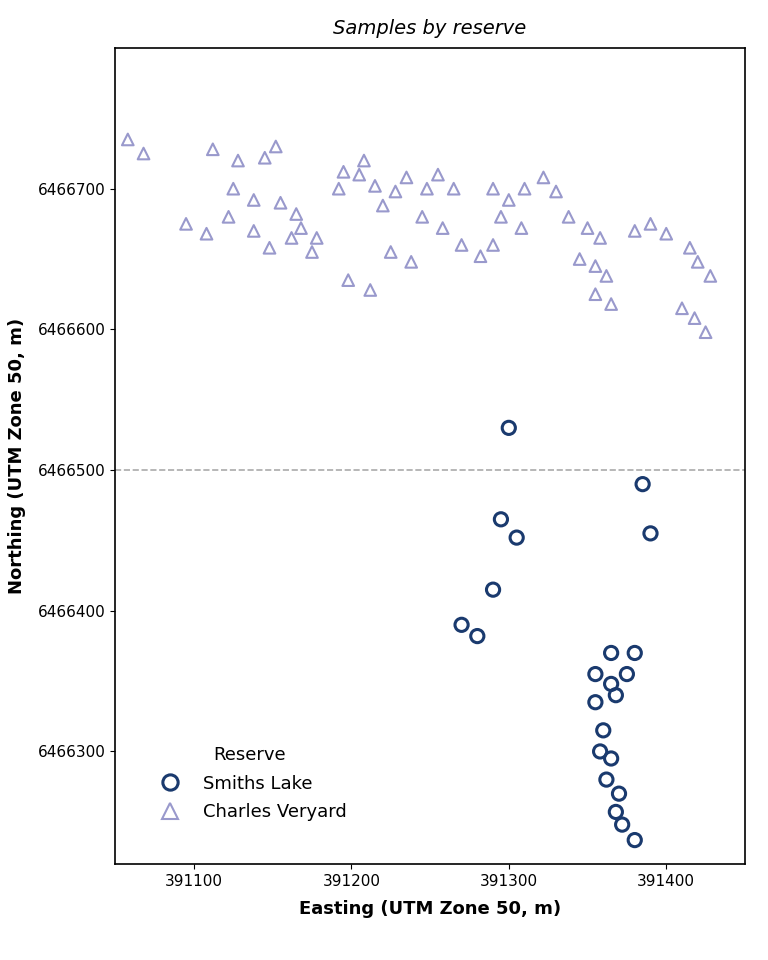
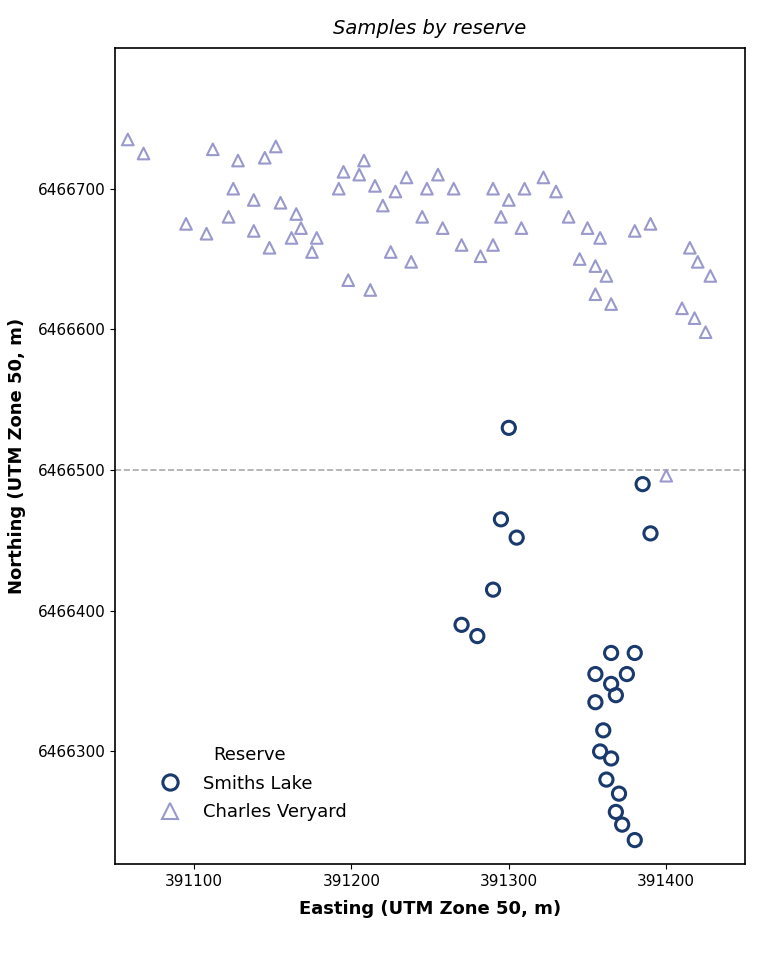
Charles Veryard/391400: 6466668 -> 6466496
